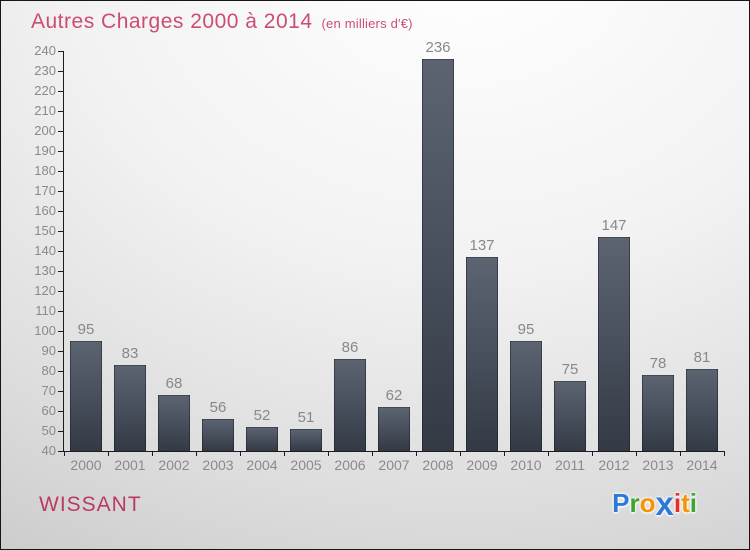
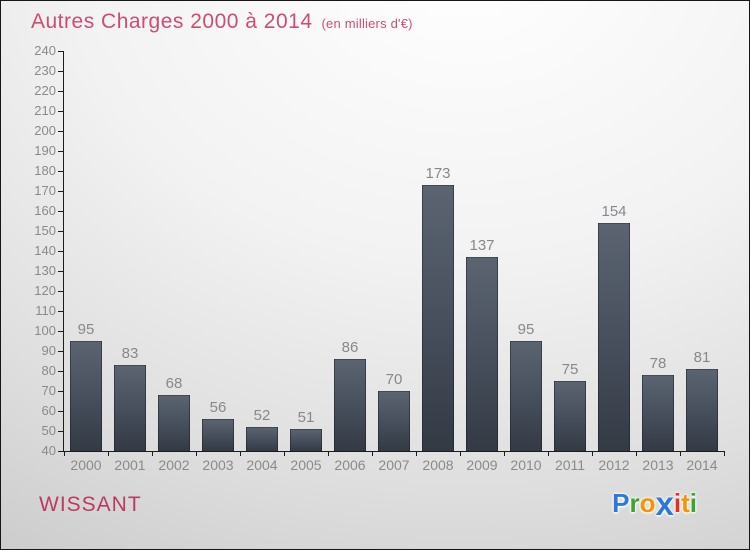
2007: 62 -> 70
2008: 236 -> 173
2012: 147 -> 154
